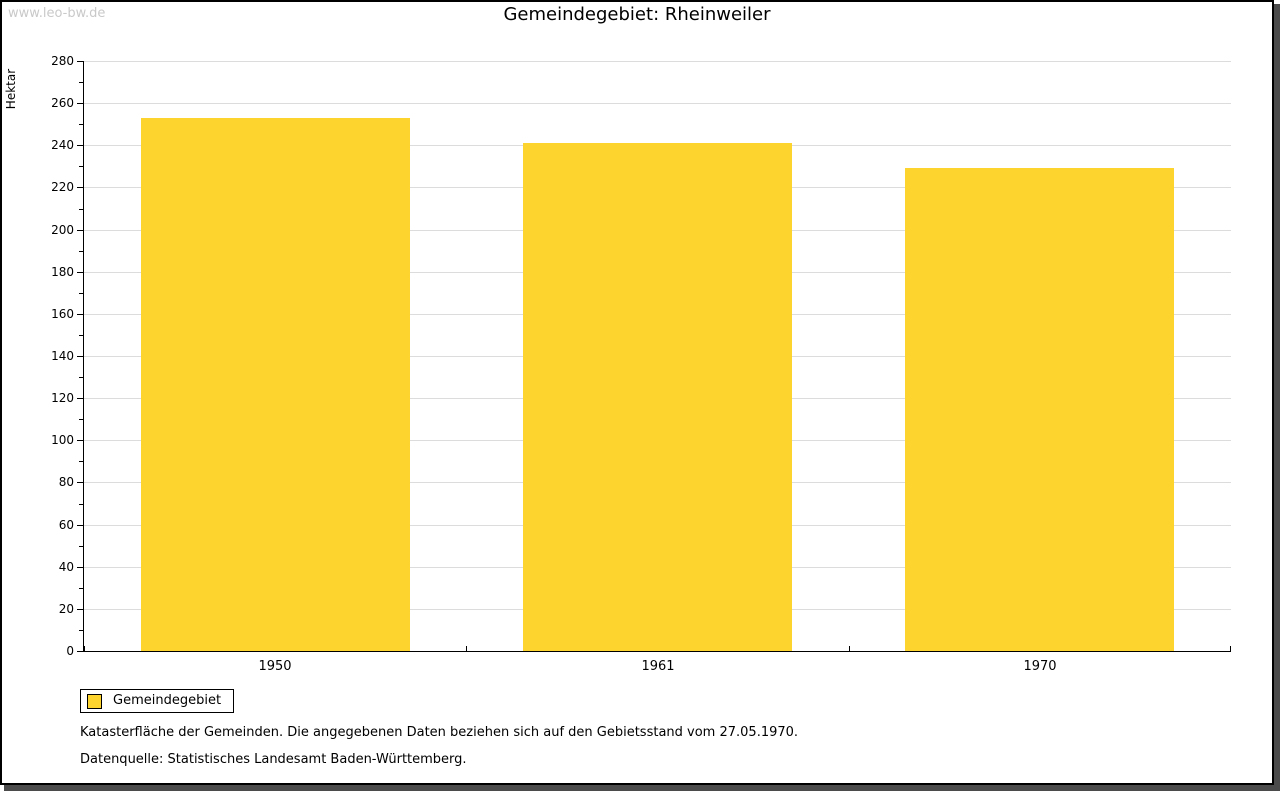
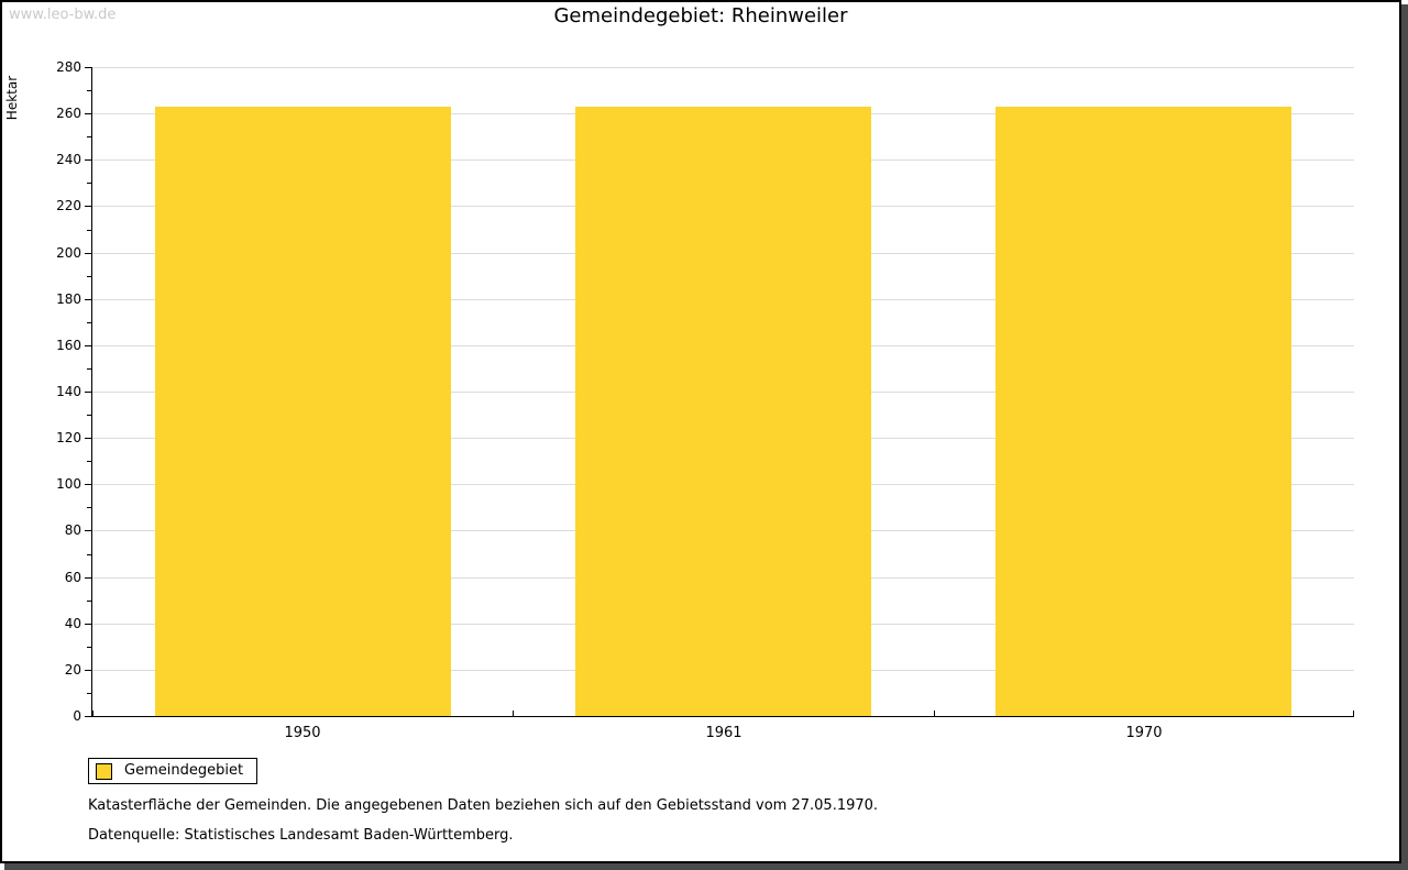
1950: 253 -> 263
1961: 241 -> 263
1970: 229 -> 263
